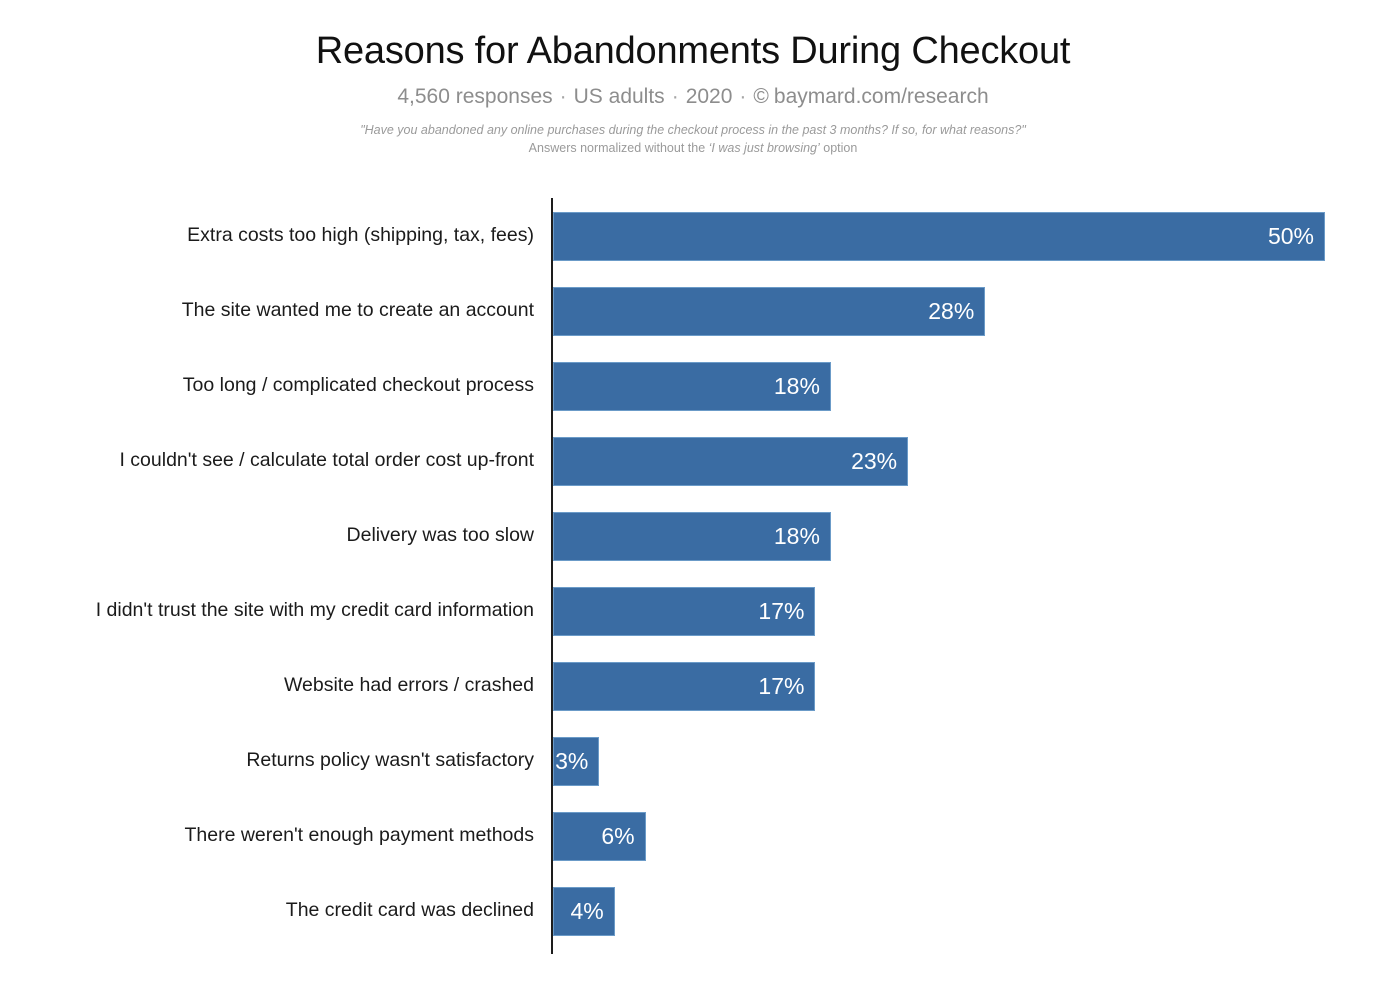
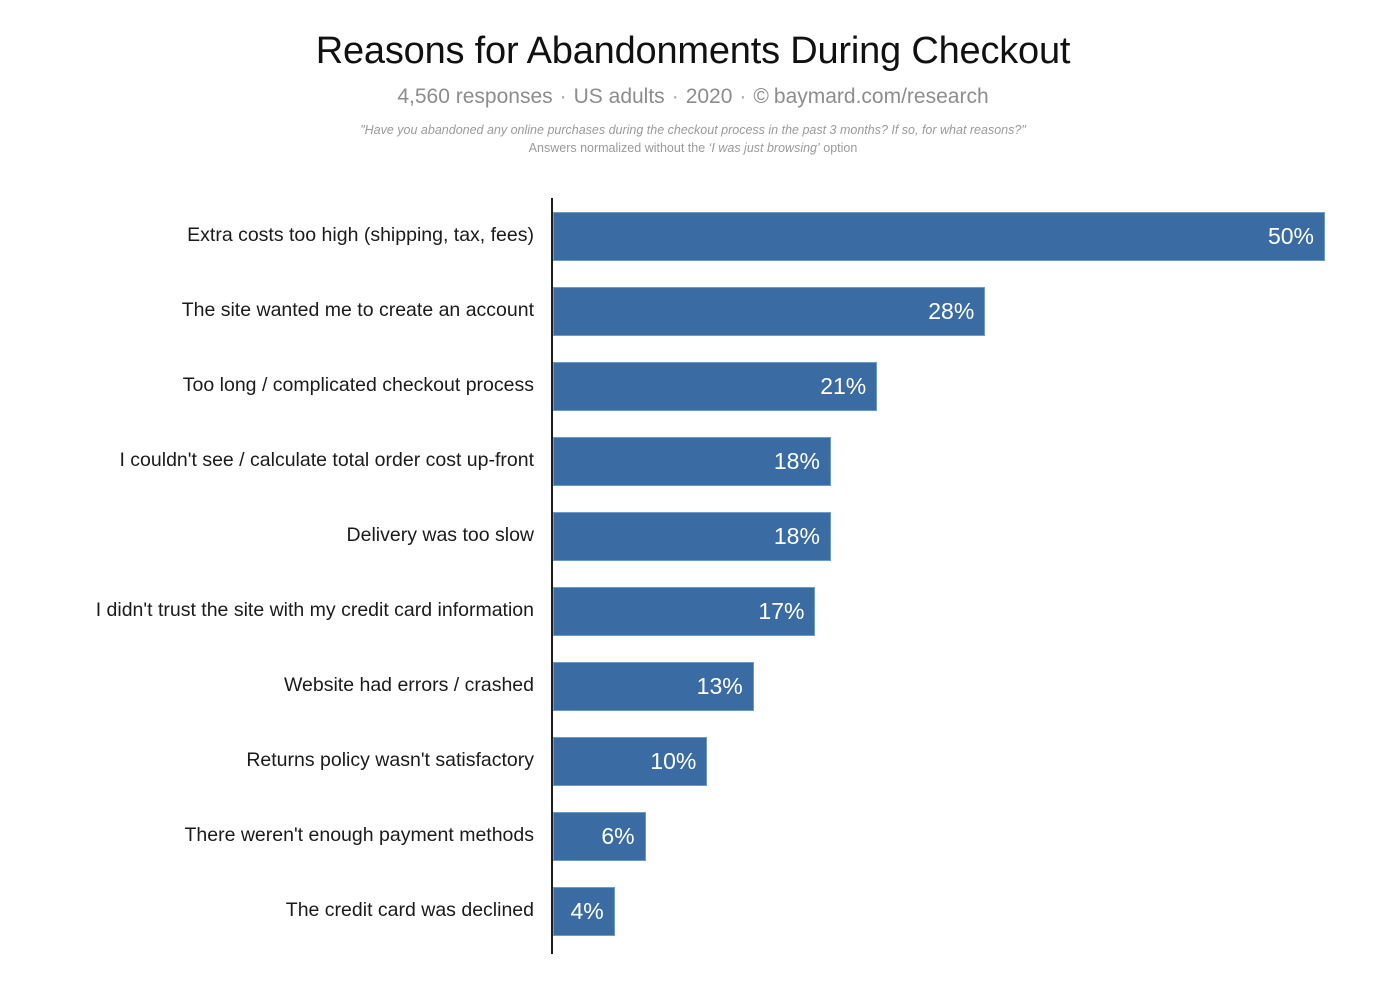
Too long / complicated checkout process: 18% -> 21%
I couldn't see / calculate total order cost up-front: 23% -> 18%
Website had errors / crashed: 17% -> 13%
Returns policy wasn't satisfactory: 3% -> 10%
